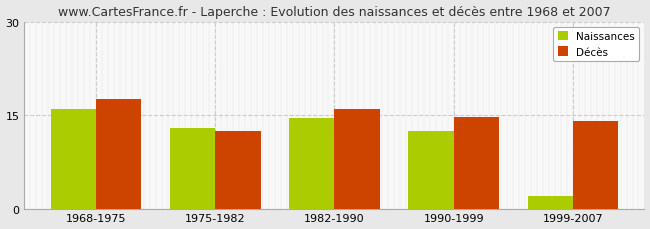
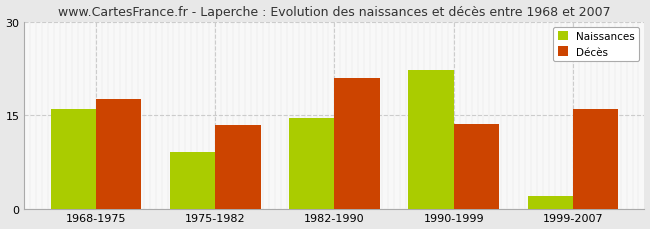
Naissances/1975-1982: 13.0 -> 9.0
Décès/1975-1982: 12.5 -> 13.4
Décès/1982-1990: 16.0 -> 21.0
Naissances/1990-1999: 12.5 -> 22.2
Décès/1990-1999: 14.7 -> 13.6
Décès/1999-2007: 14.0 -> 16.0
